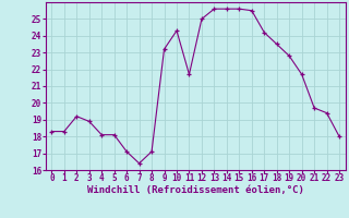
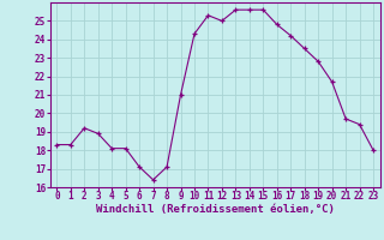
9: 23.2 -> 21.0
11: 21.7 -> 25.3
16: 25.5 -> 24.8
